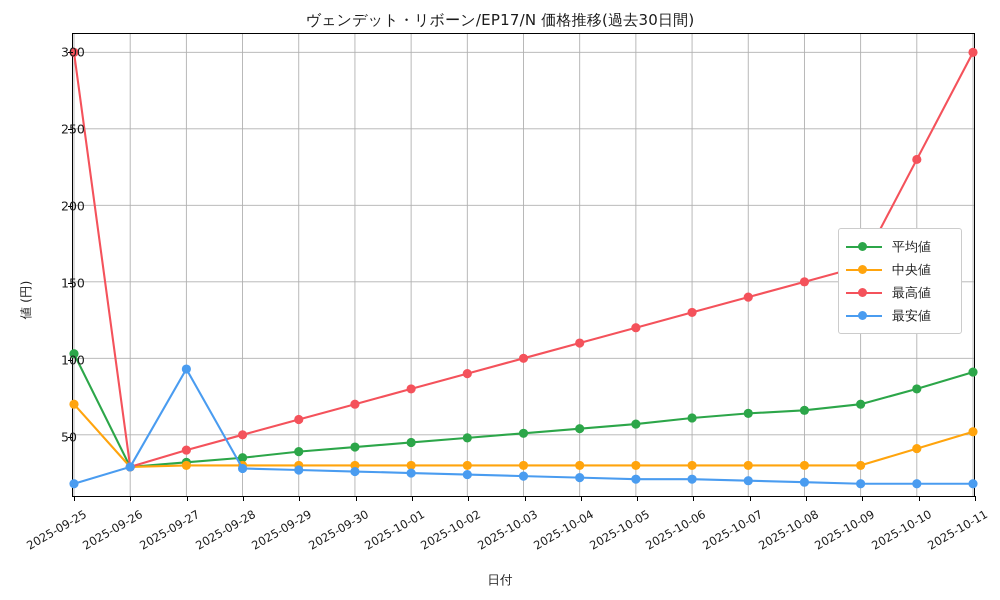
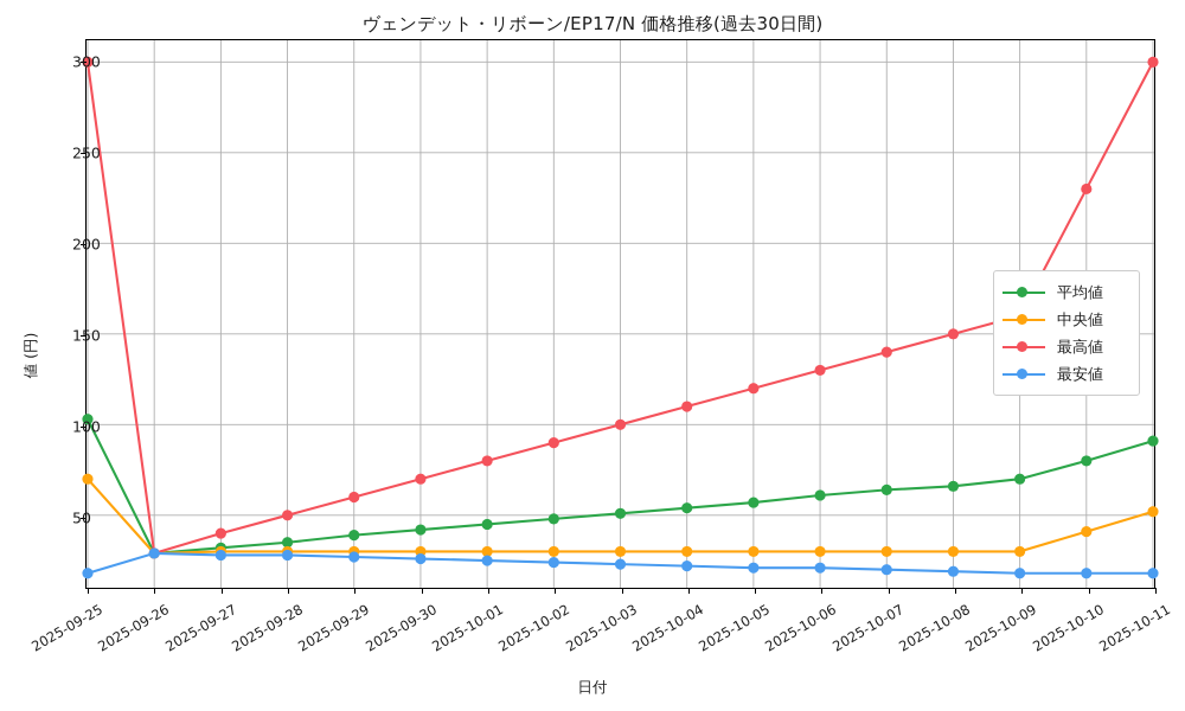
最安値/2025-09-27: 93 -> 28
